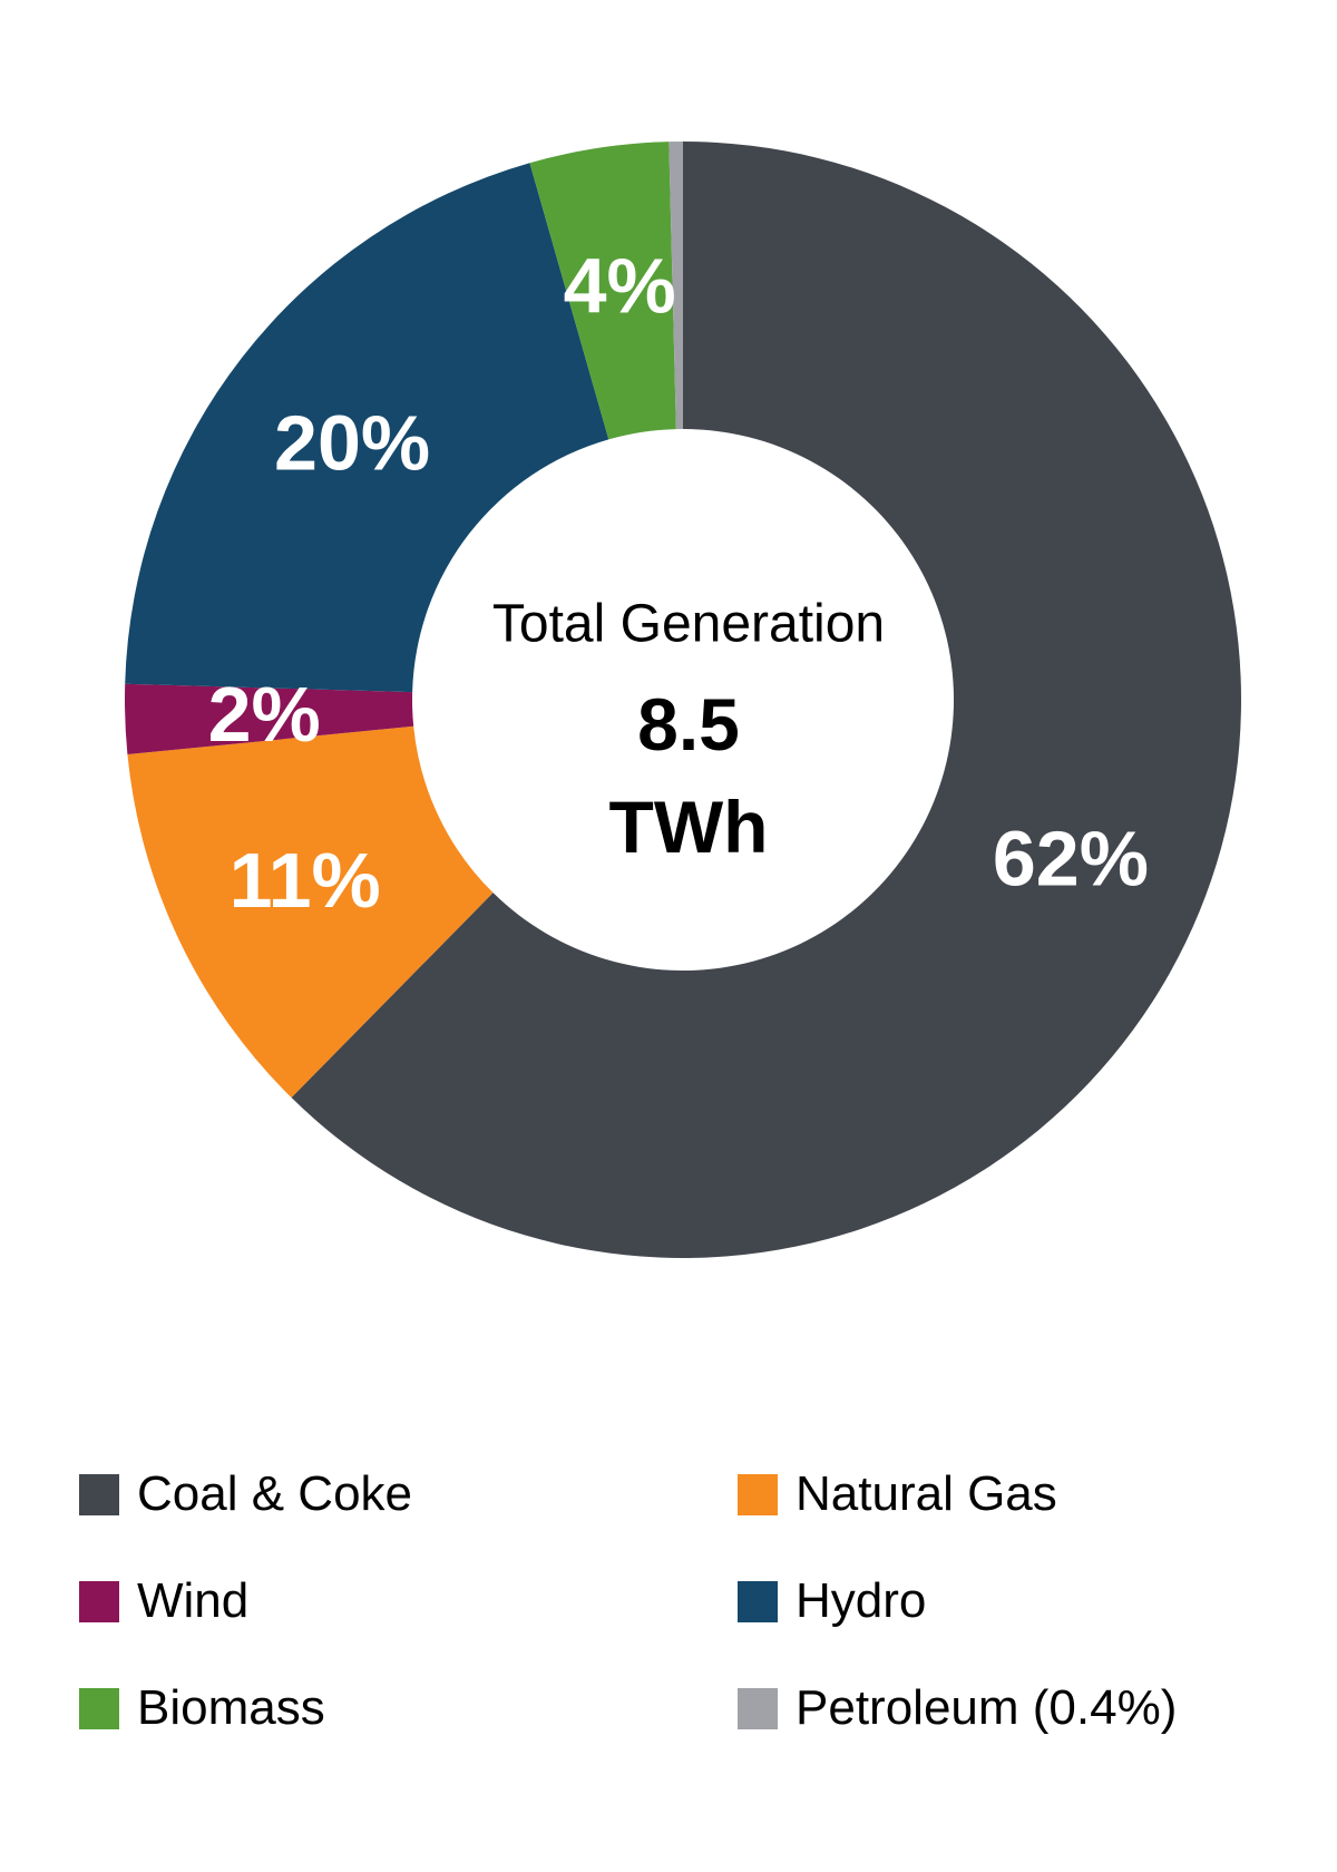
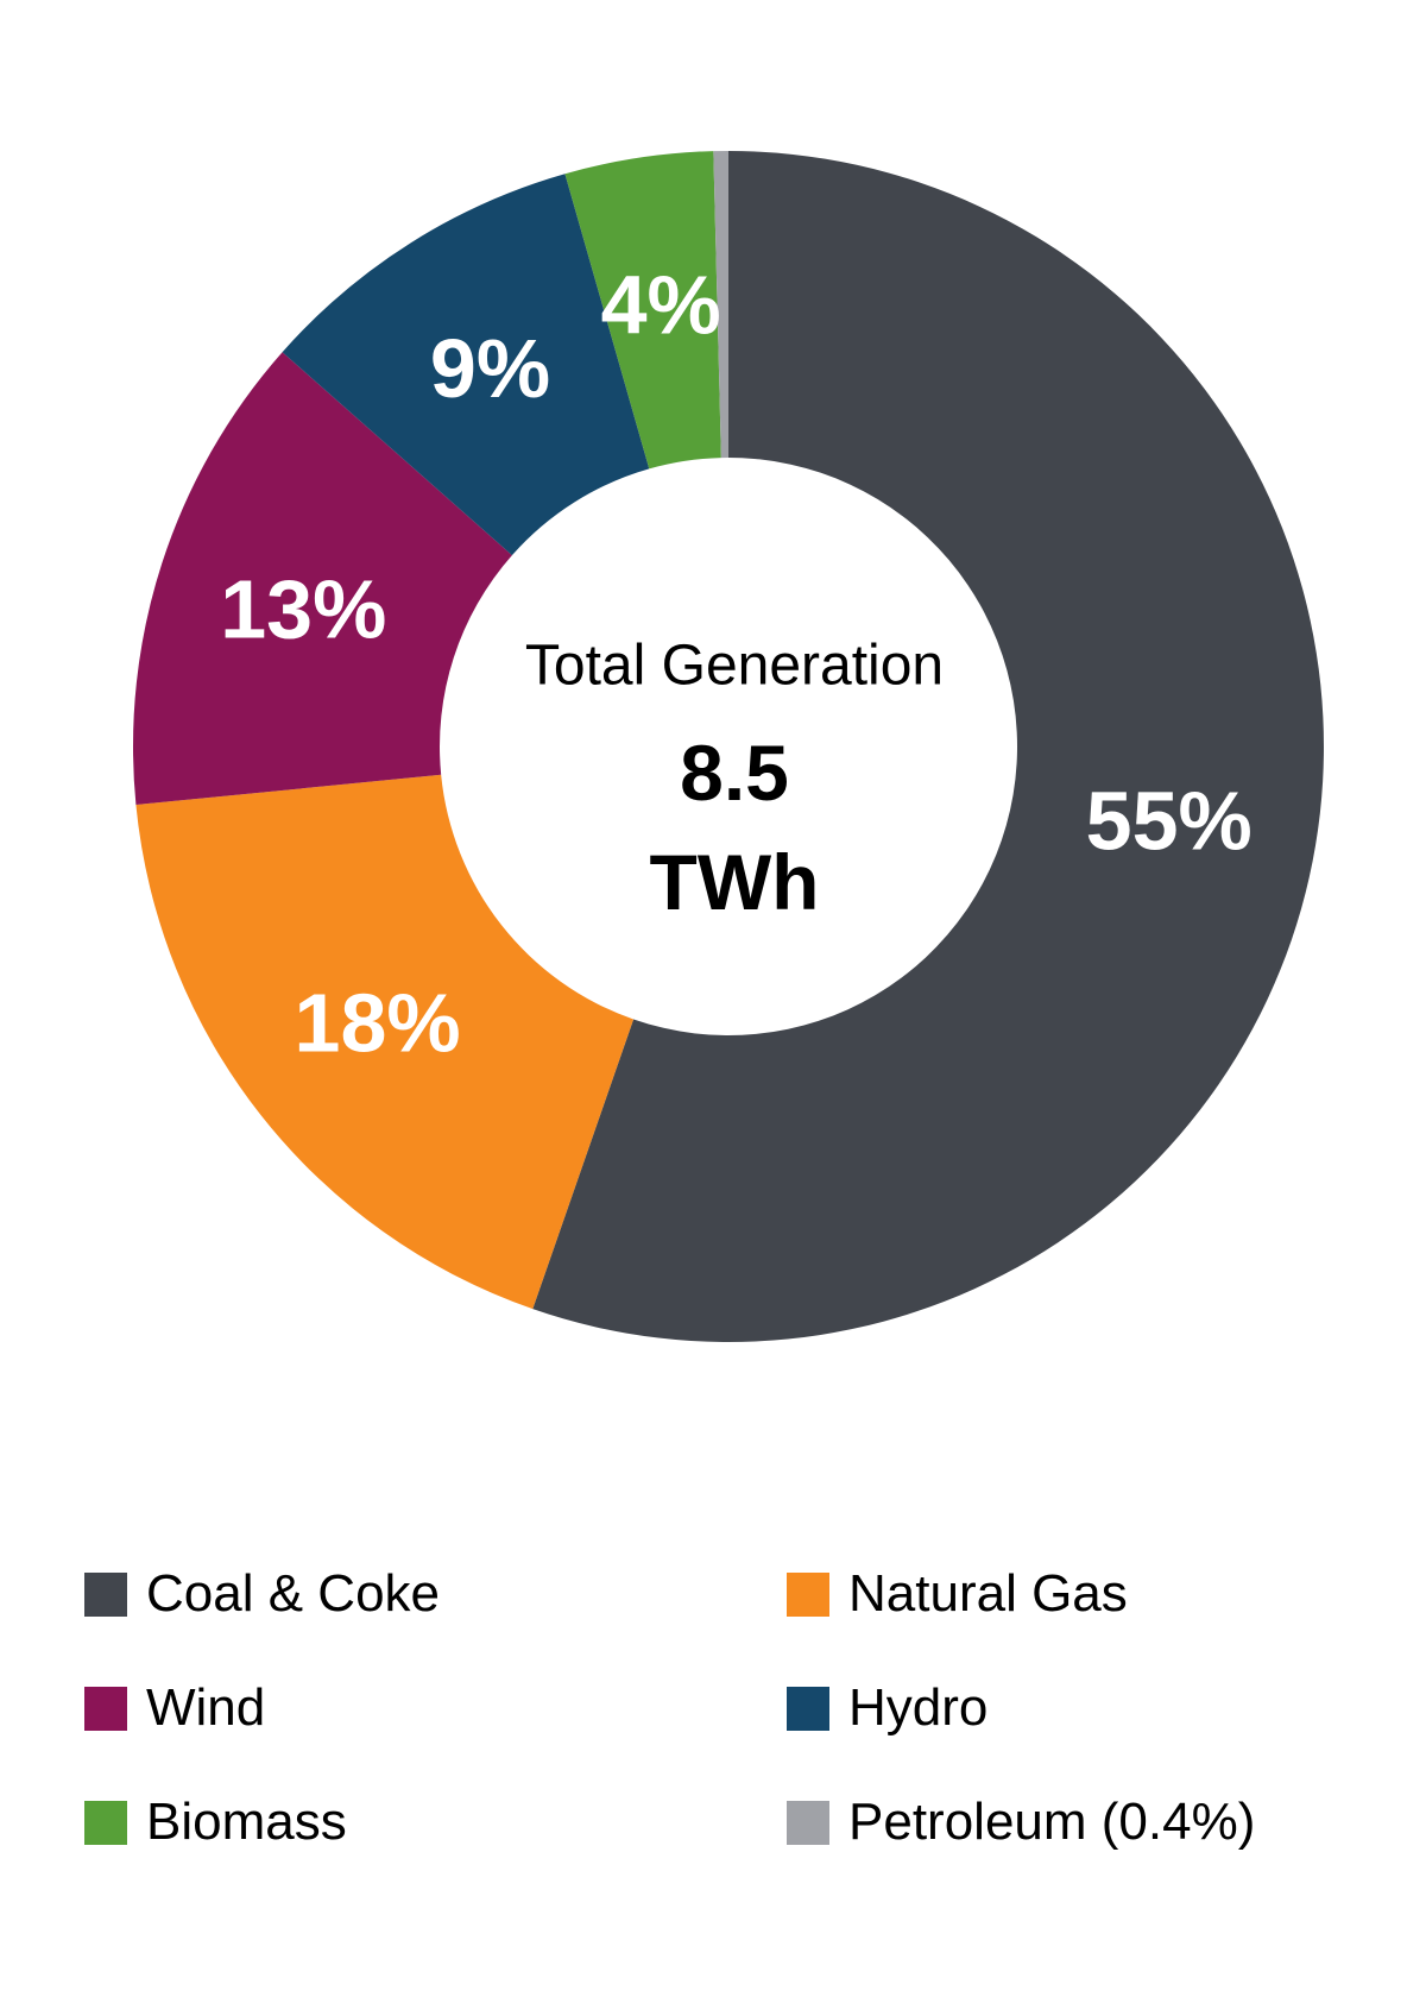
Coal & Coke: 62% -> 55%
Natural Gas: 11% -> 18%
Wind: 2% -> 13%
Hydro: 20% -> 9%
